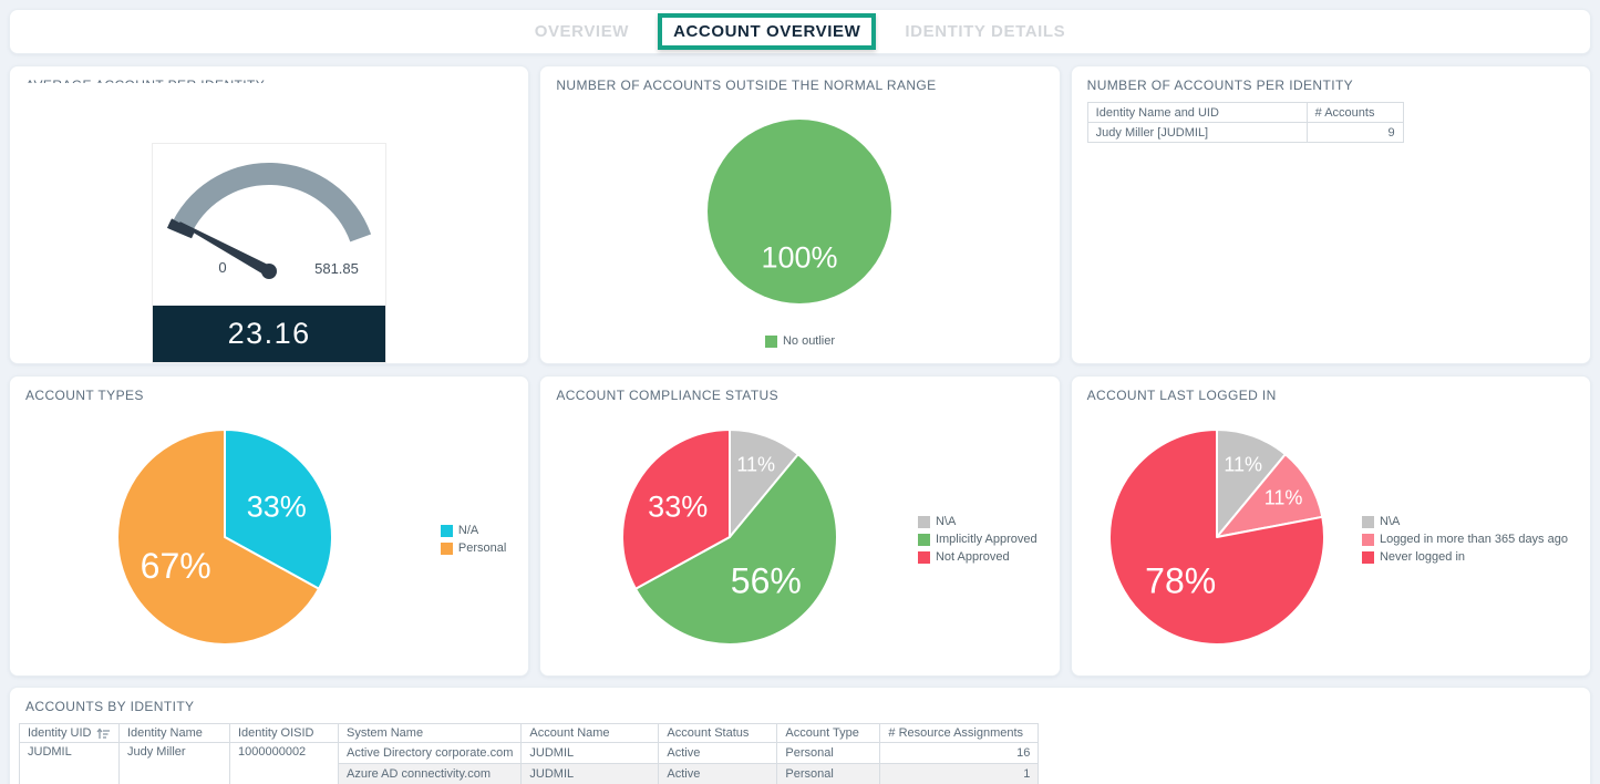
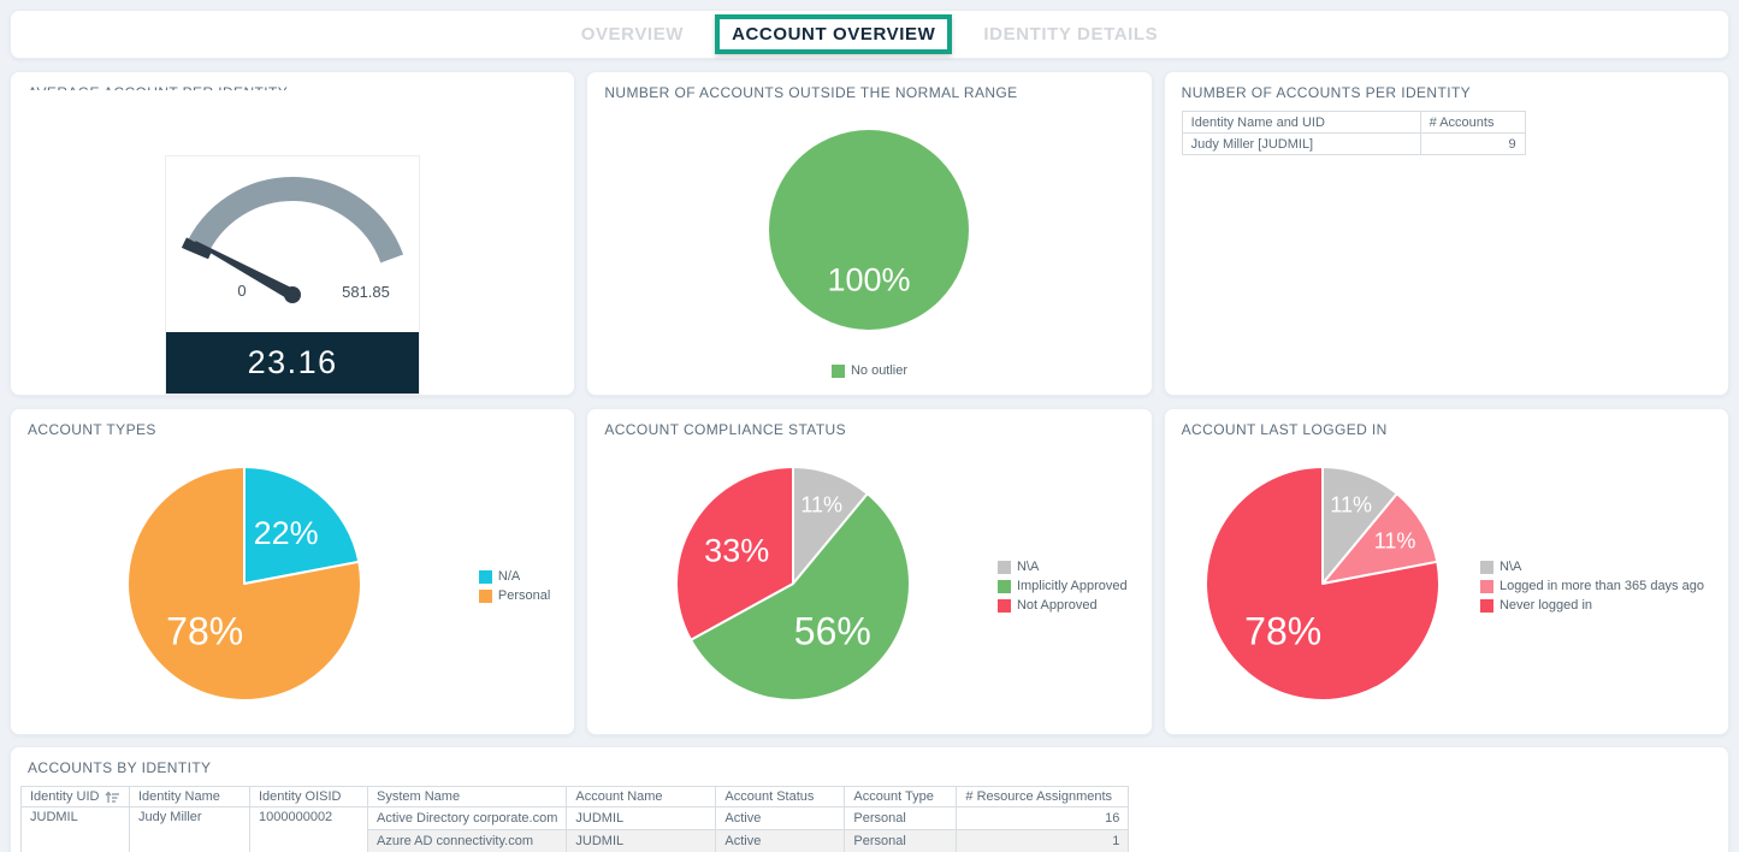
ACCOUNT TYPES/N/A: 33% -> 22%
ACCOUNT TYPES/Personal: 67% -> 78%
